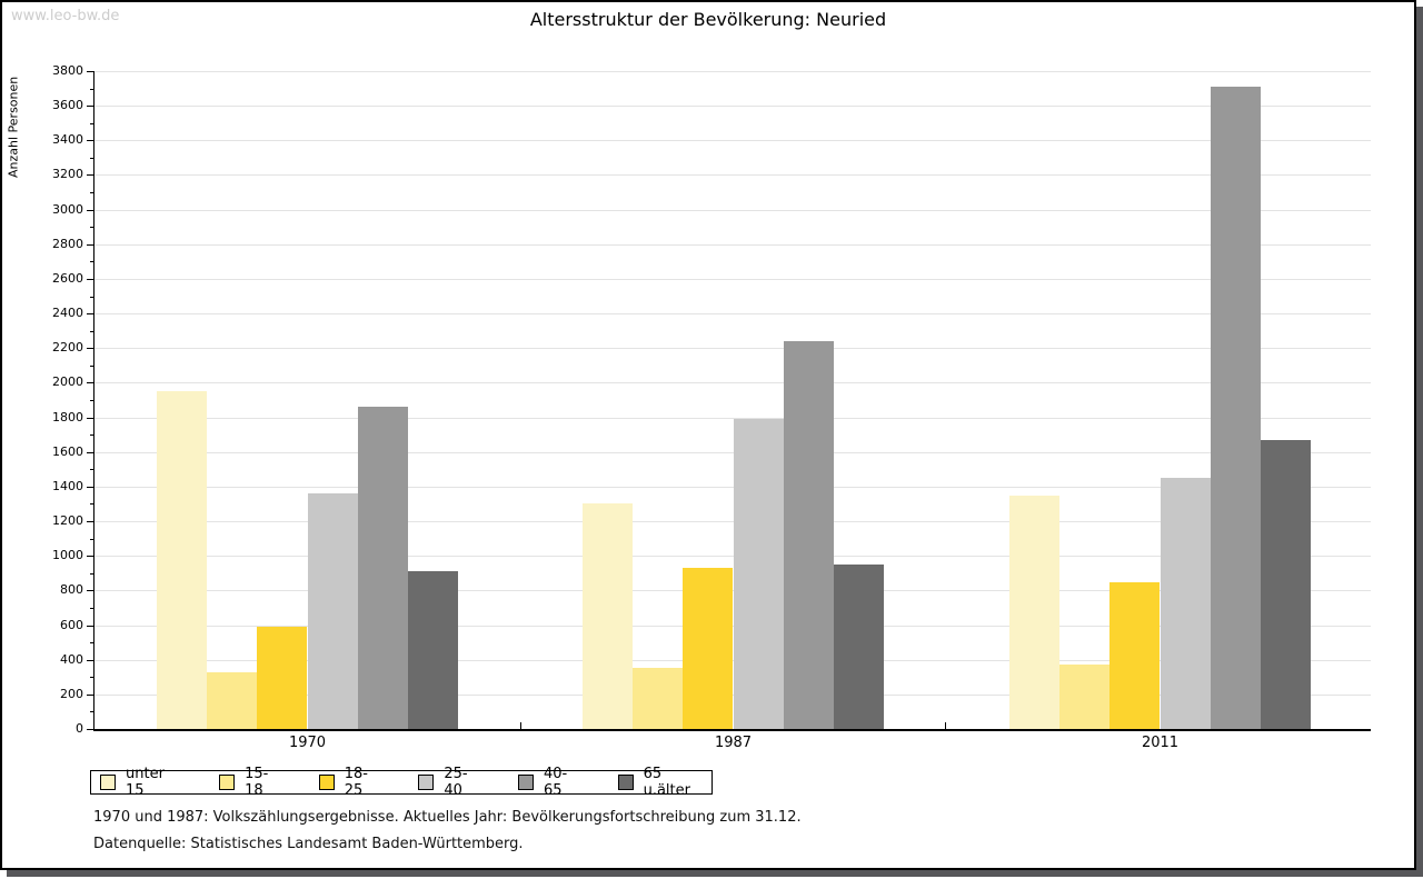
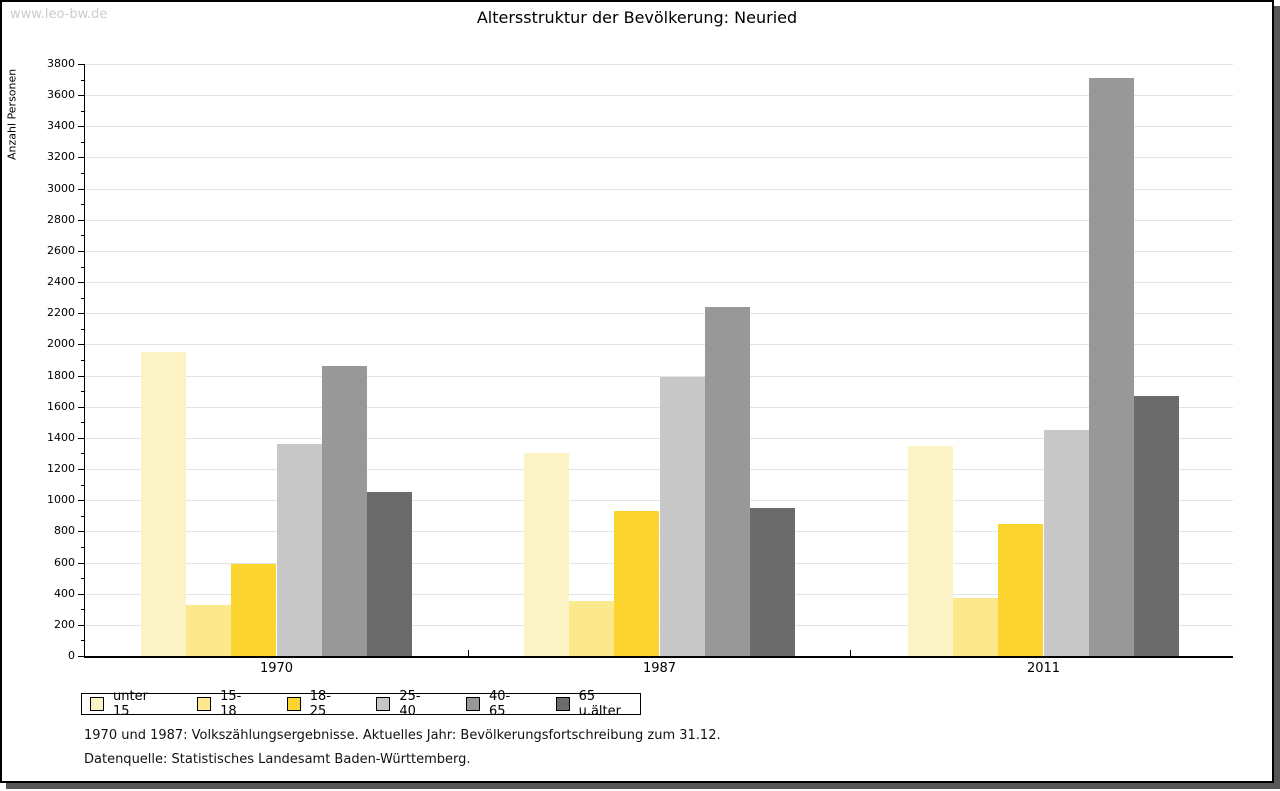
65 u.älter/1970: 910 -> 1050
